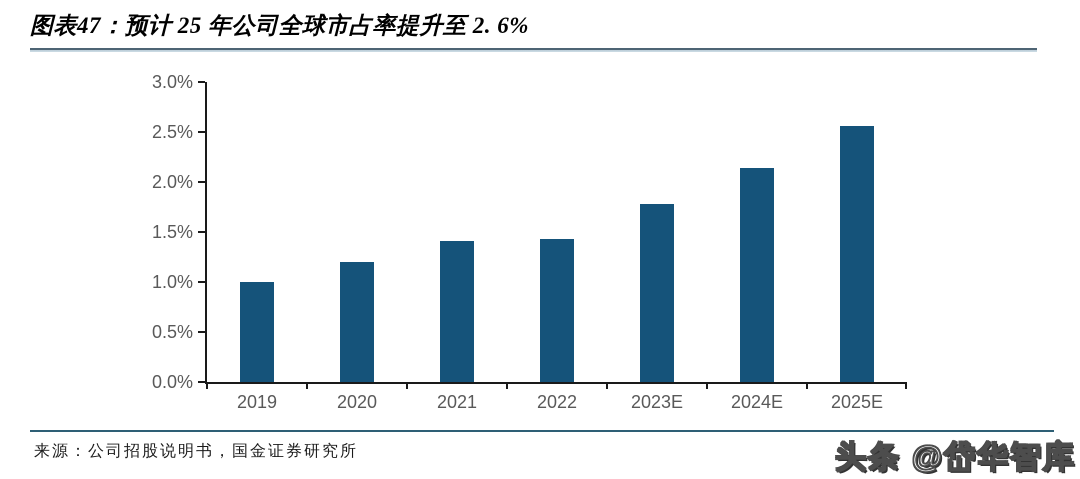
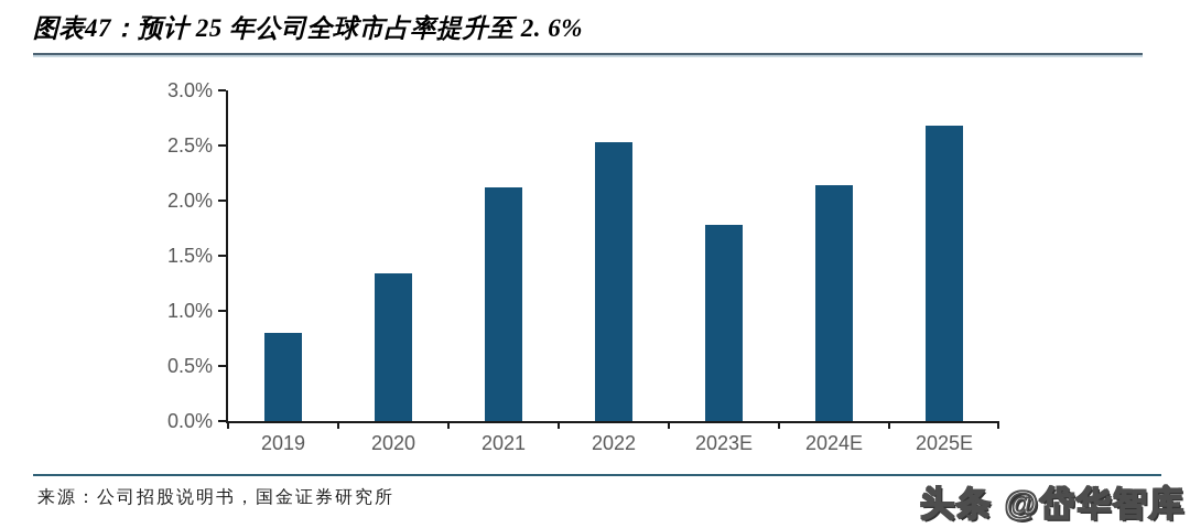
2019: 1.00% -> 0.80%
2020: 1.20% -> 1.34%
2021: 1.41% -> 2.12%
2022: 1.43% -> 2.53%
2025E: 2.56% -> 2.68%
